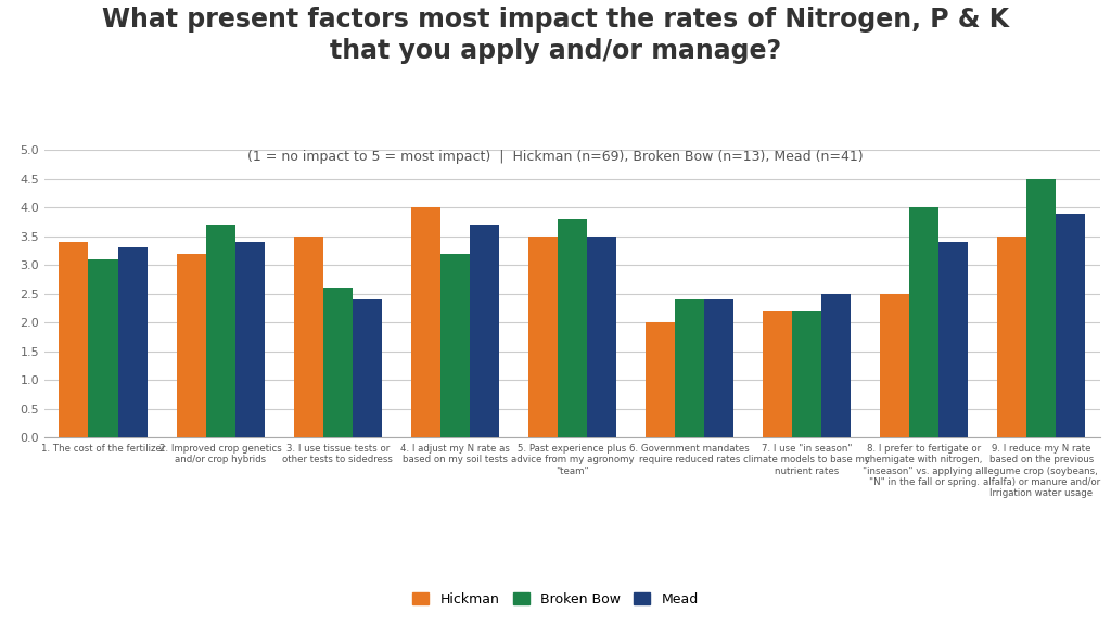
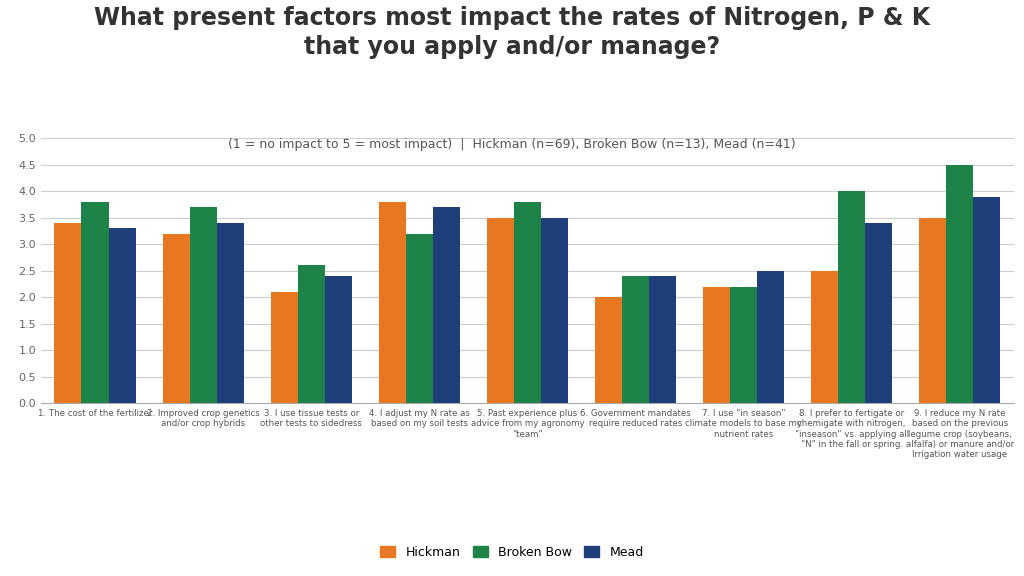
Broken Bow/1. The cost of the fertilizer: 3.1 -> 3.8
Hickman/3. I use tissue tests or other tests to sidedress: 3.5 -> 2.1
Hickman/4. I adjust my N rate as based on my soil tests: 4.0 -> 3.8
